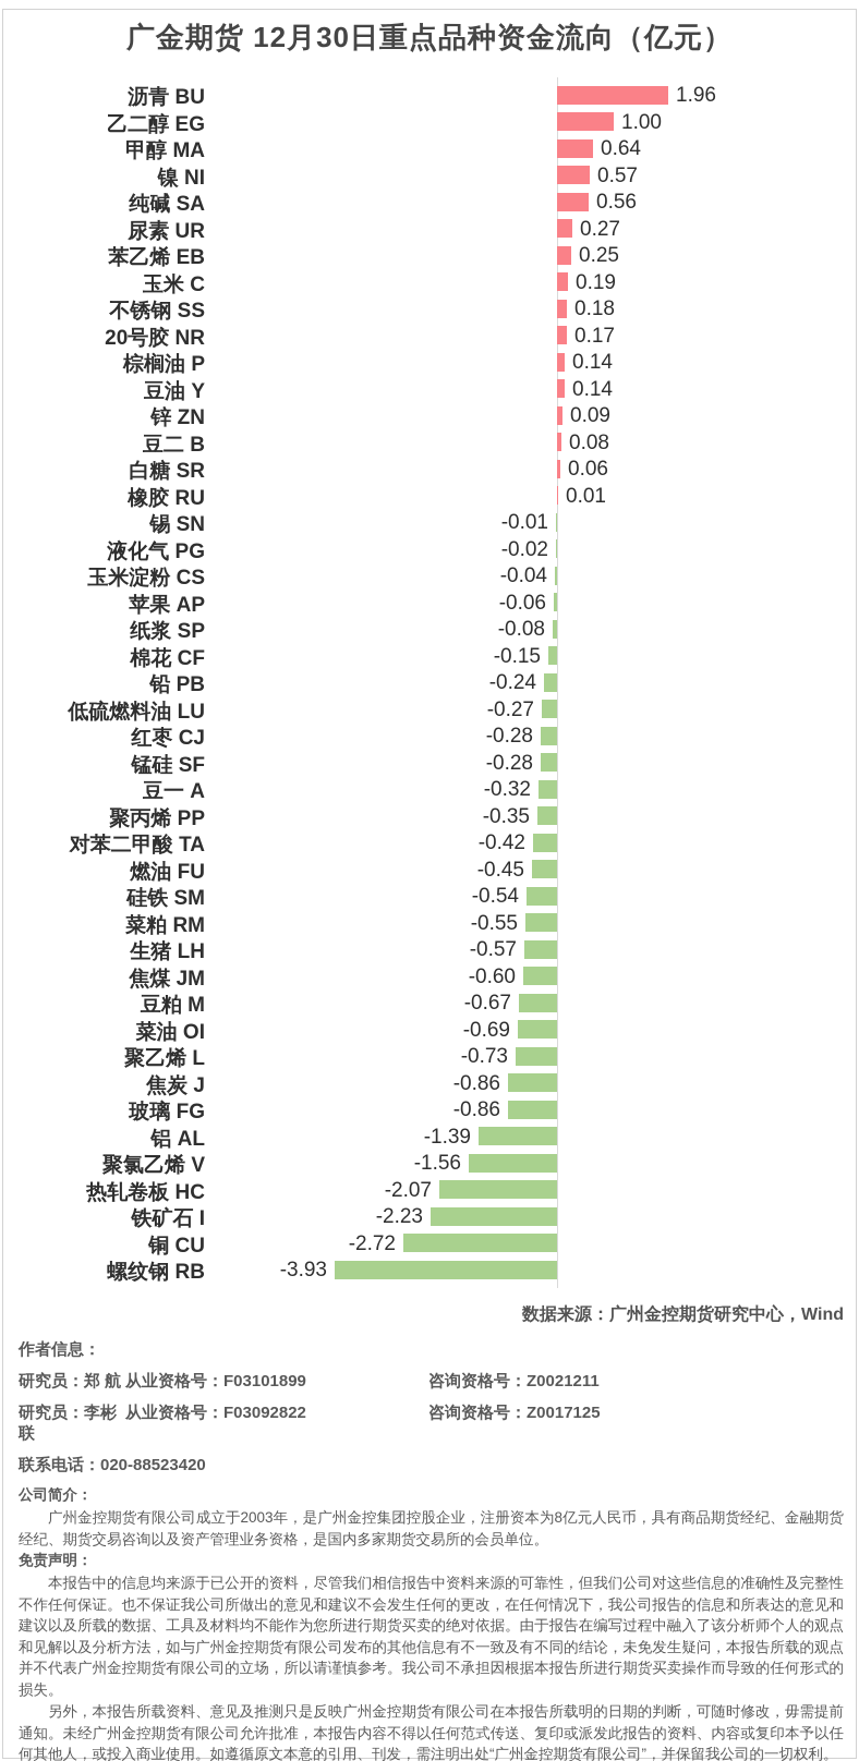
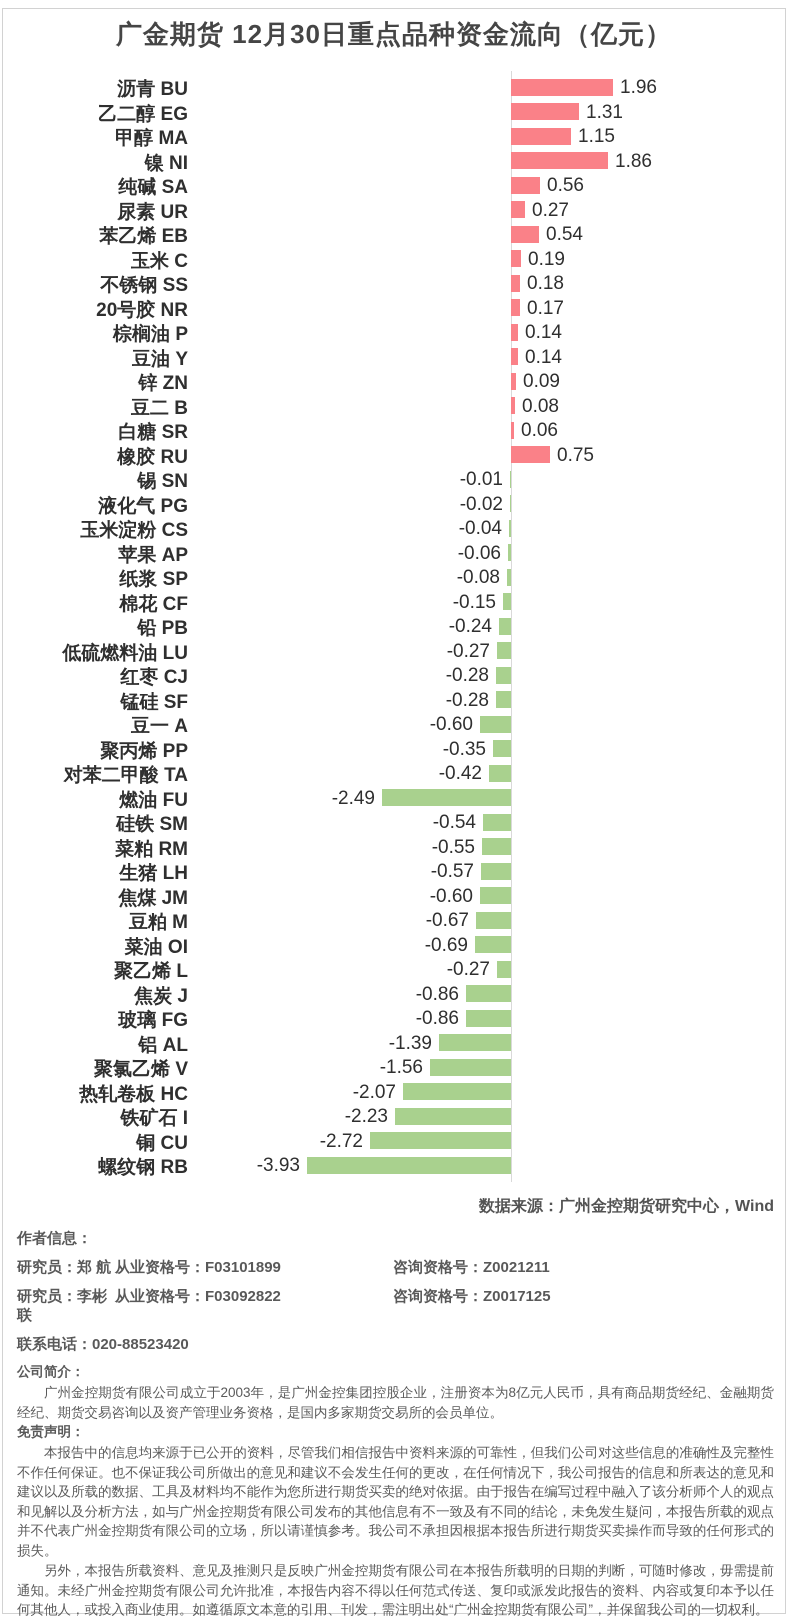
乙二醇 EG: 1.00 -> 1.31
甲醇 MA: 0.64 -> 1.15
镍 NI: 0.57 -> 1.86
苯乙烯 EB: 0.25 -> 0.54
橡胶 RU: 0.01 -> 0.75
豆一 A: -0.32 -> -0.60
燃油 FU: -0.45 -> -2.49
聚乙烯 L: -0.73 -> -0.27
